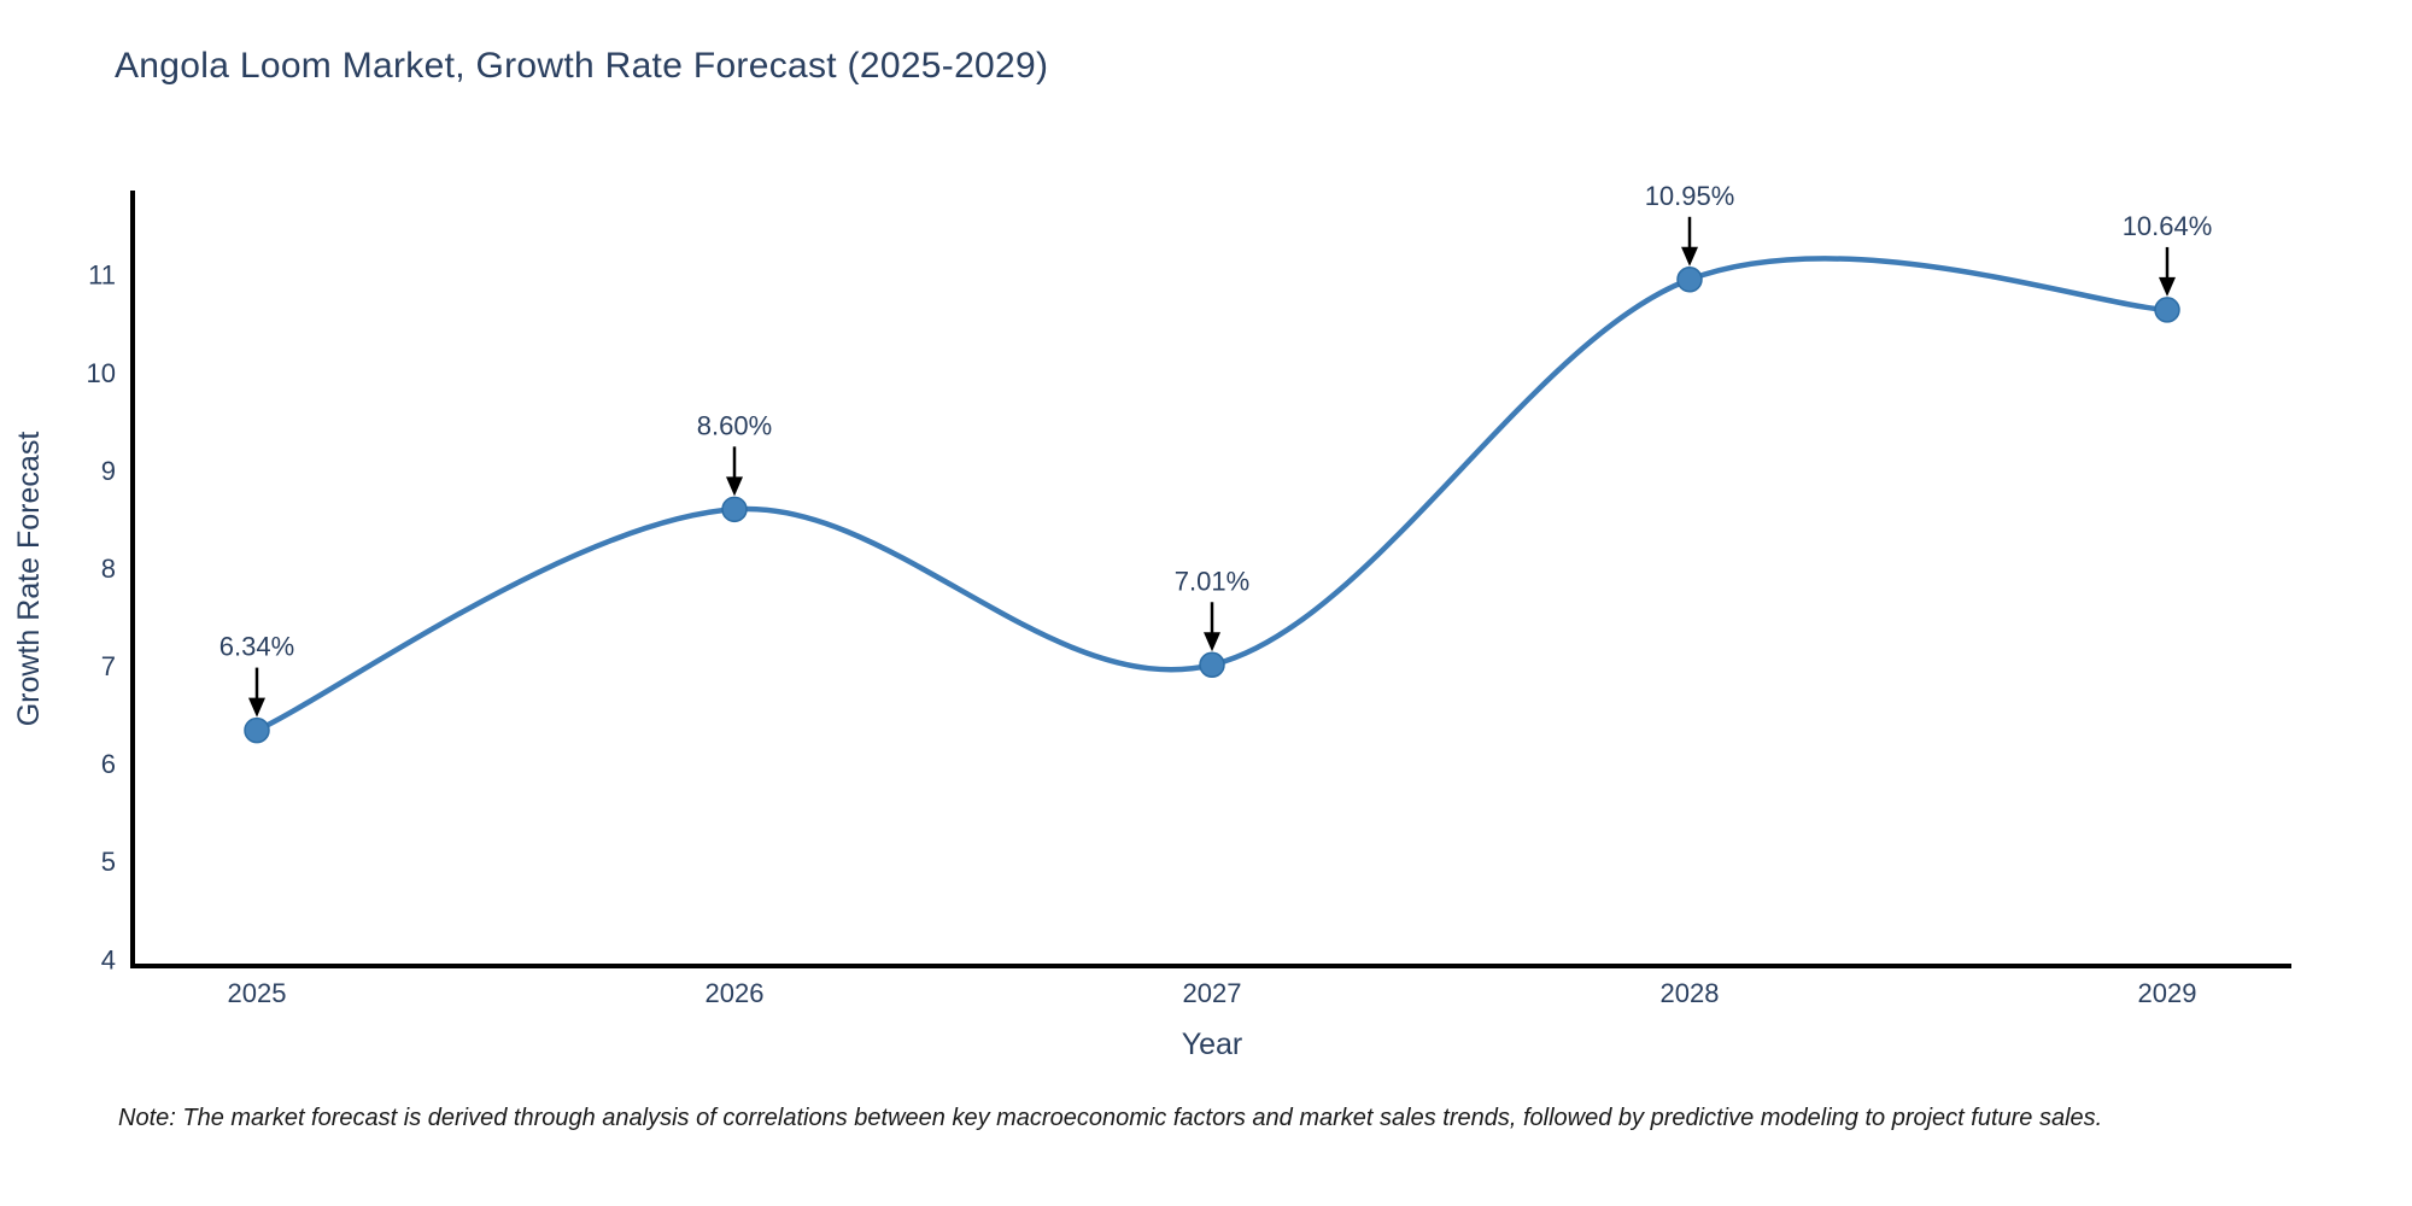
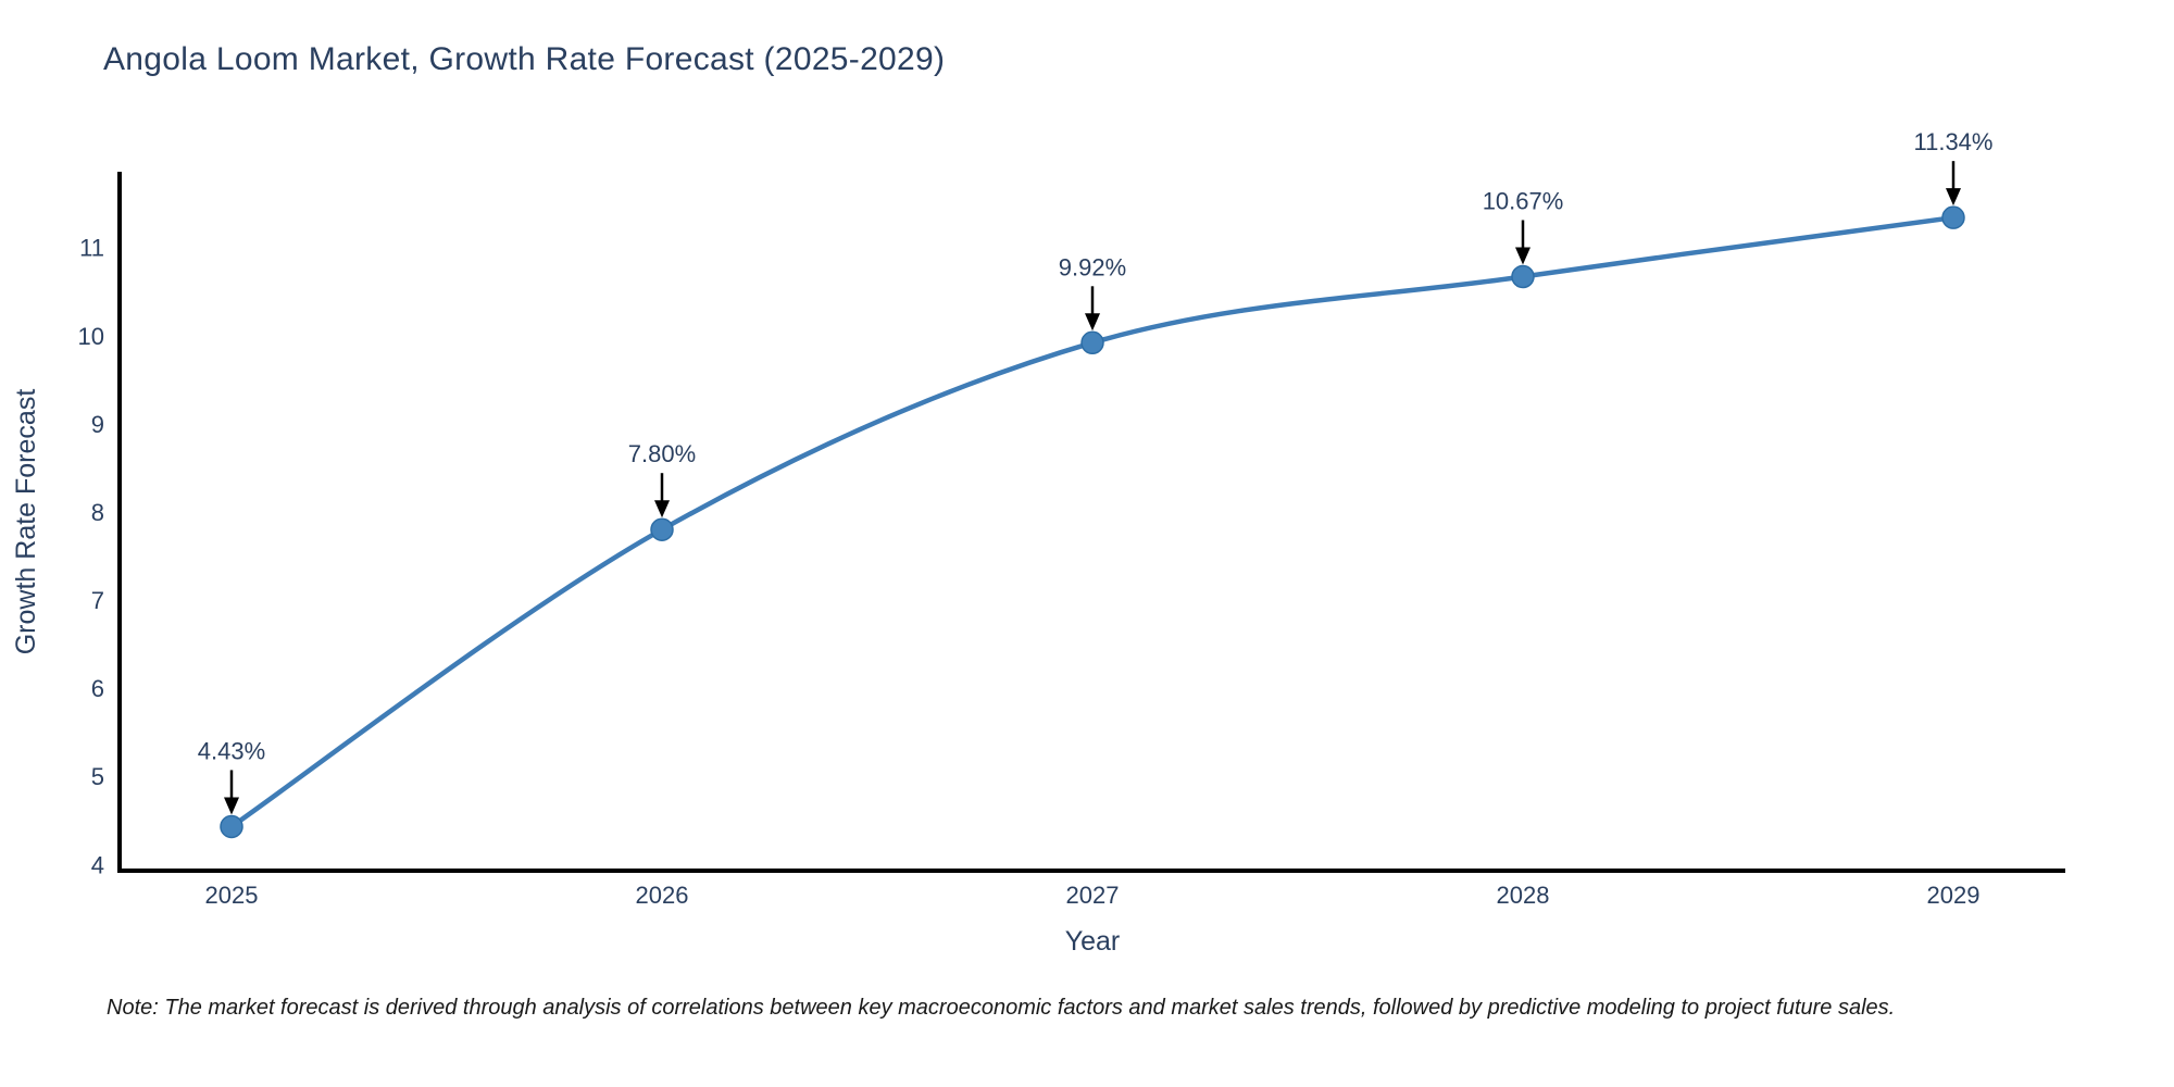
2025: 6.34% -> 4.43%
2026: 8.60% -> 7.80%
2027: 7.01% -> 9.92%
2028: 10.95% -> 10.67%
2029: 10.64% -> 11.34%
